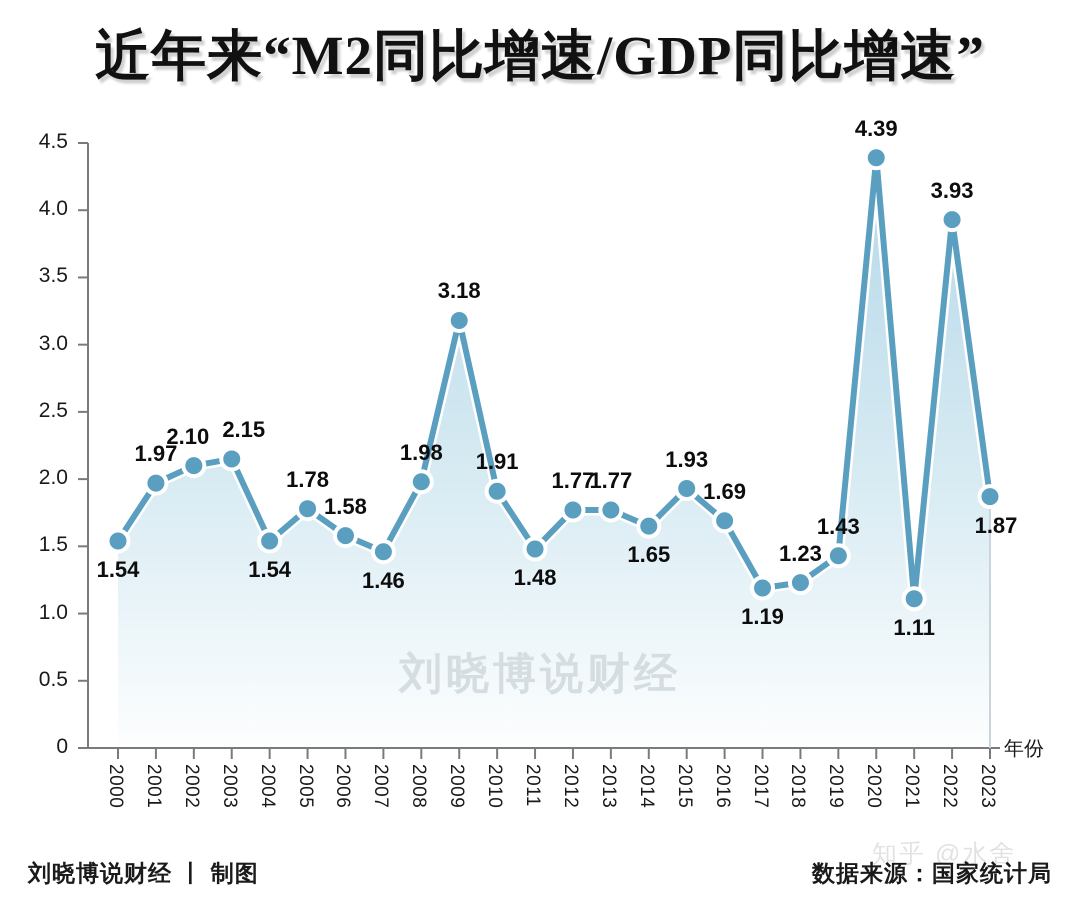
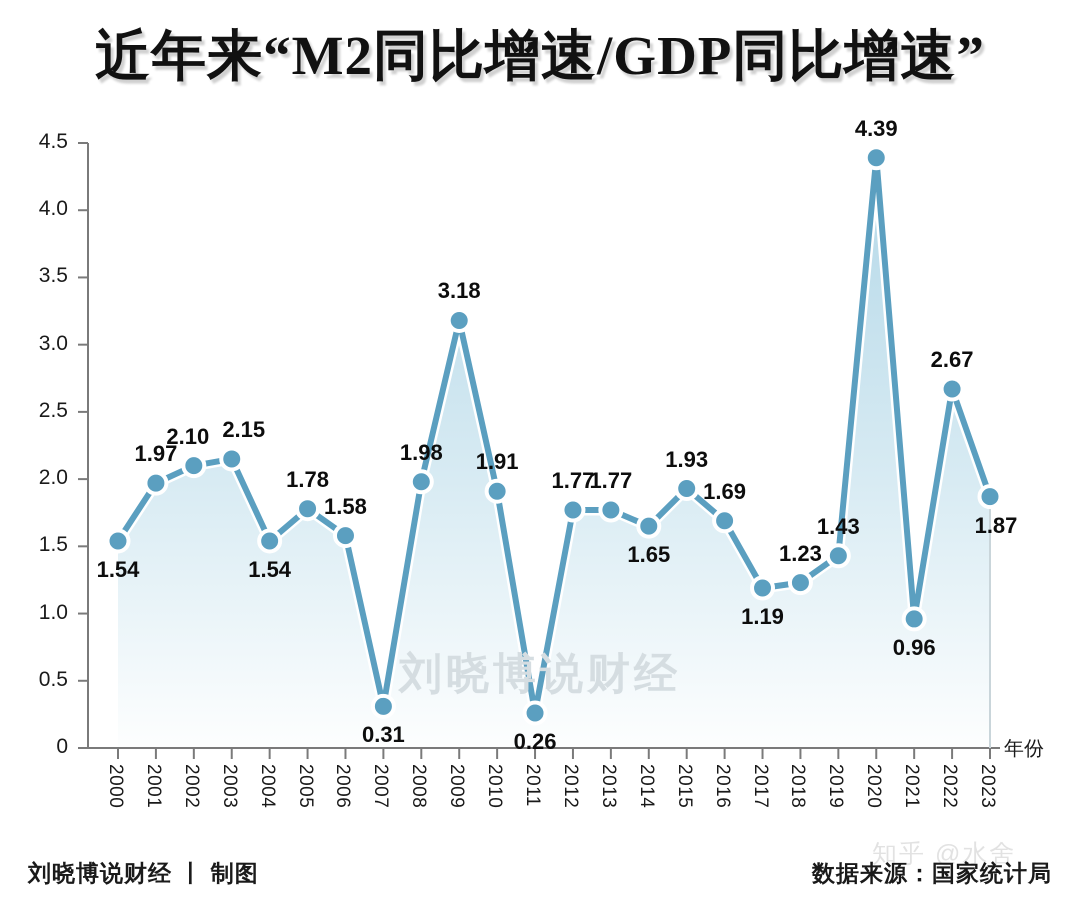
2007: 1.46 -> 0.31
2011: 1.48 -> 0.26
2021: 1.11 -> 0.96
2022: 3.93 -> 2.67
